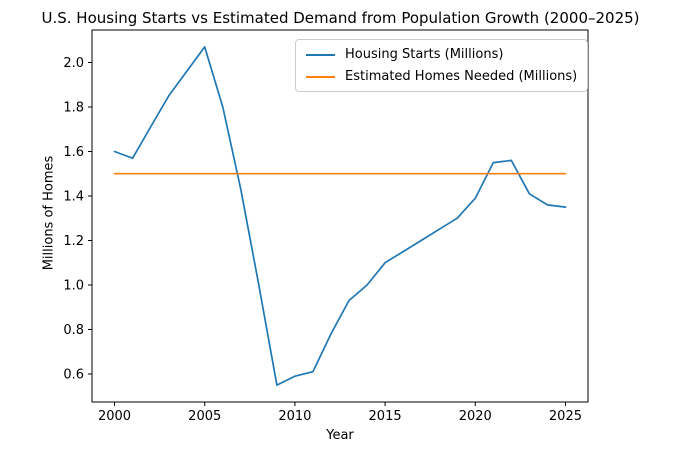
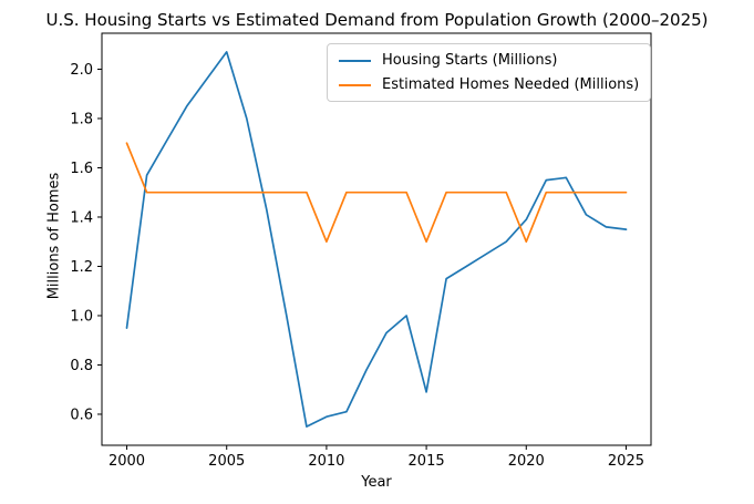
Housing Starts (Millions)/2000: 1.60 -> 0.95
Estimated Homes Needed (Millions)/2000: 1.5 -> 1.7
Estimated Homes Needed (Millions)/2010: 1.5 -> 1.3
Housing Starts (Millions)/2015: 1.10 -> 0.69
Estimated Homes Needed (Millions)/2015: 1.5 -> 1.3
Estimated Homes Needed (Millions)/2020: 1.5 -> 1.3
